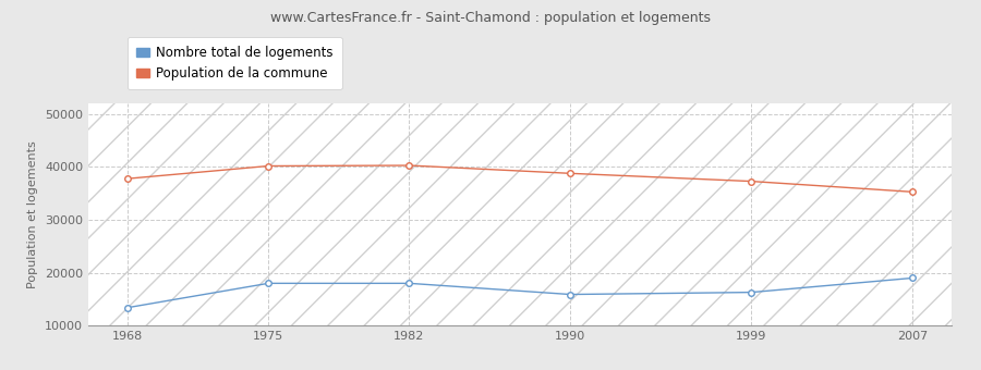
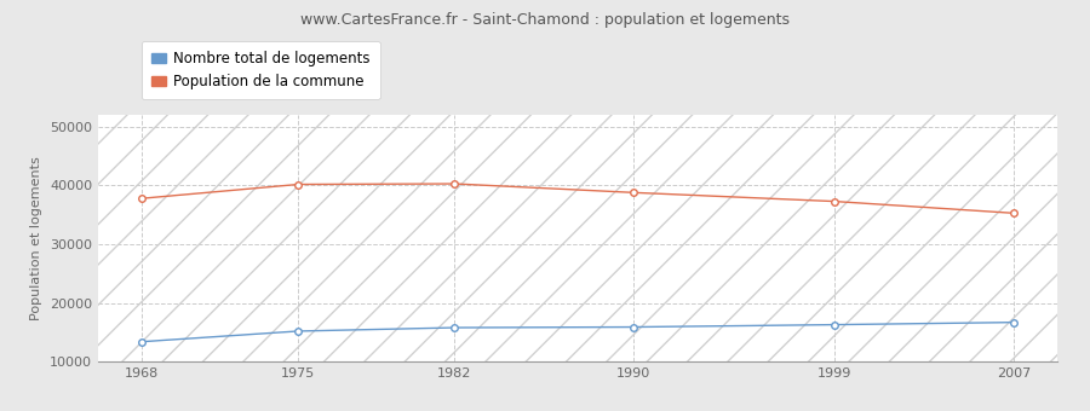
Nombre total de logements/1975: 18000 -> 15200
Nombre total de logements/1982: 18000 -> 15800
Nombre total de logements/2007: 19000 -> 16700
